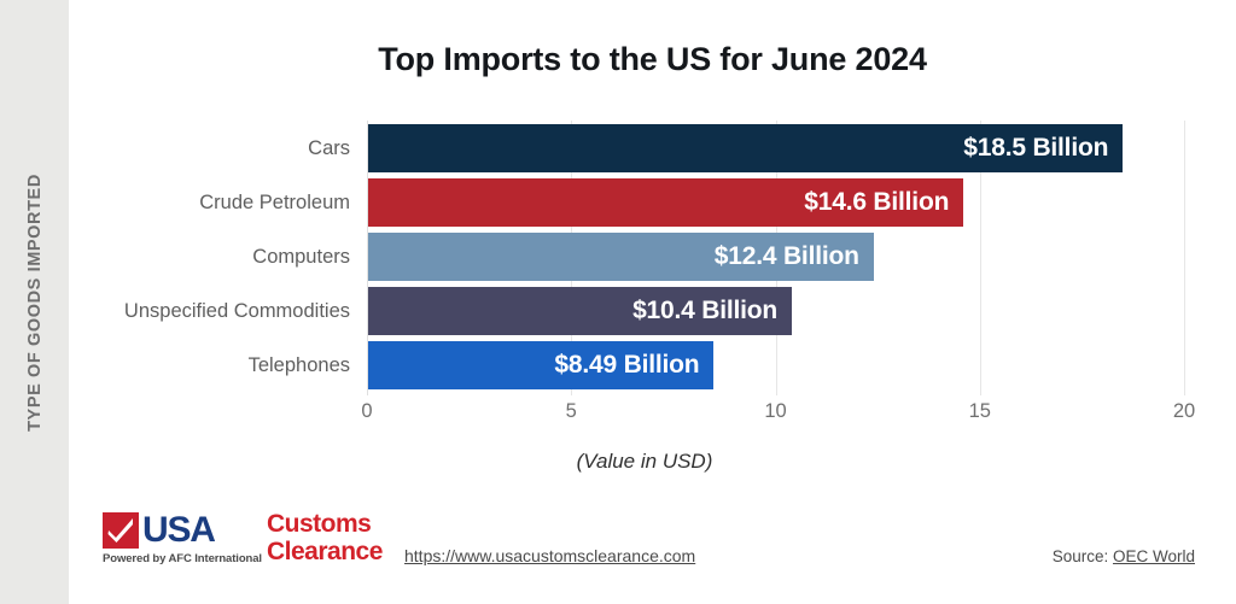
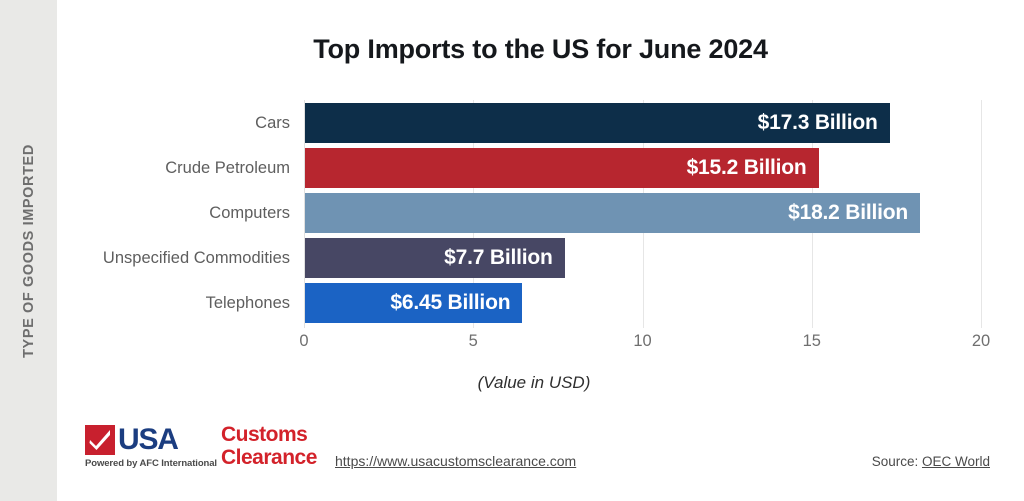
Cars: $18.5 -> $17.3
Crude Petroleum: $14.6 -> $15.2
Computers: $12.4 -> $18.2
Unspecified Commodities: $10.4 -> $7.7
Telephones: $8.49 -> $6.45
